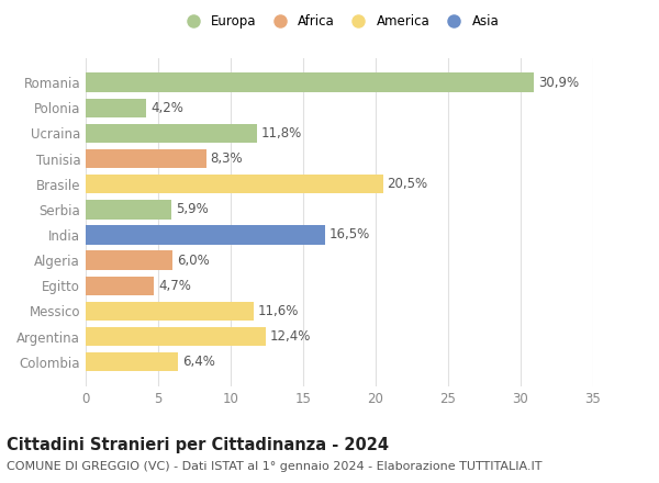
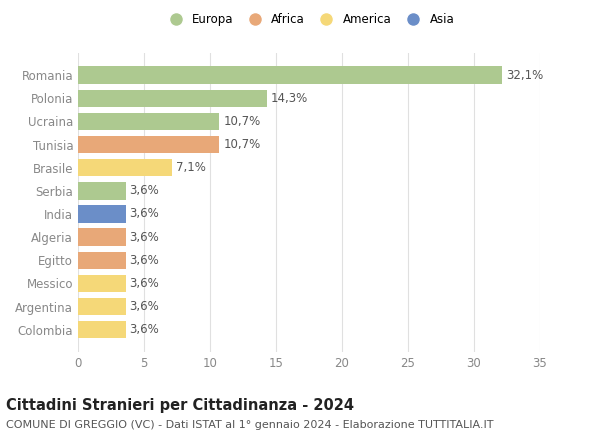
Romania: 30,9% -> 32,1%
Polonia: 4,2% -> 14,3%
Ucraina: 11,8% -> 10,7%
Tunisia: 8,3% -> 10,7%
Brasile: 20,5% -> 7,1%
Serbia: 5,9% -> 3,6%
India: 16,5% -> 3,6%
Algeria: 6,0% -> 3,6%
Egitto: 4,7% -> 3,6%
Messico: 11,6% -> 3,6%
Argentina: 12,4% -> 3,6%
Colombia: 6,4% -> 3,6%
